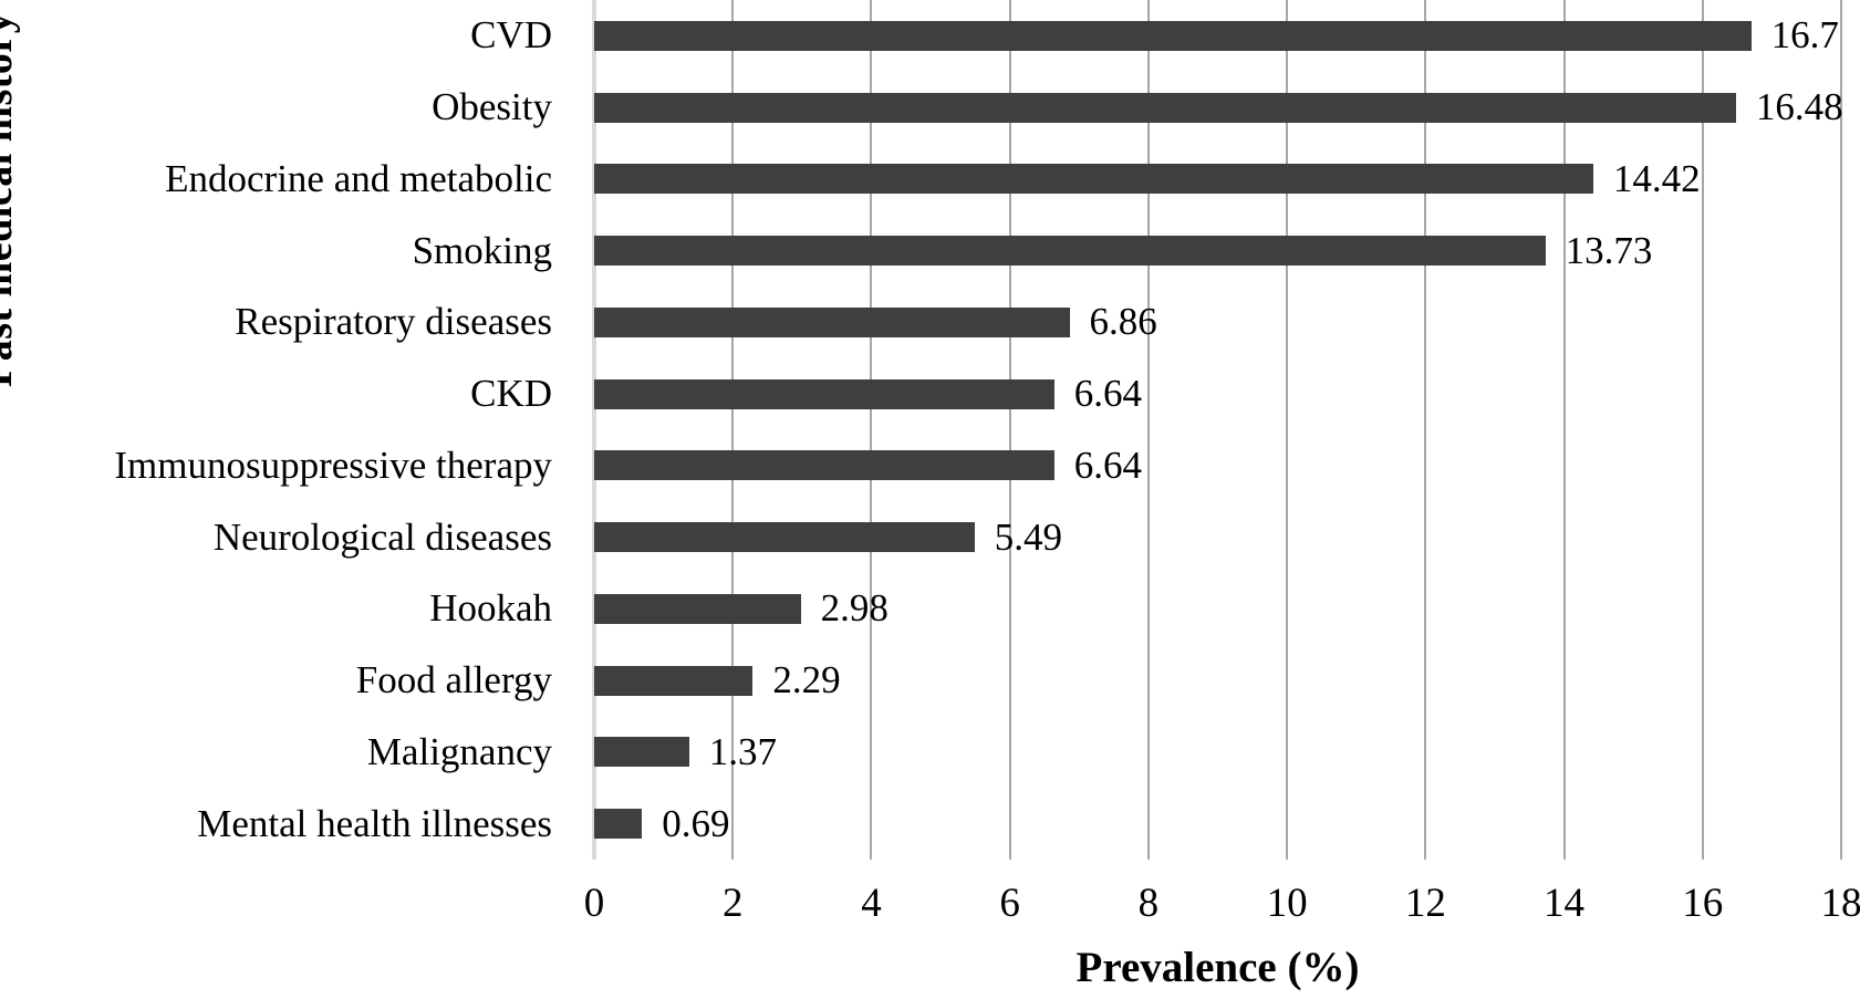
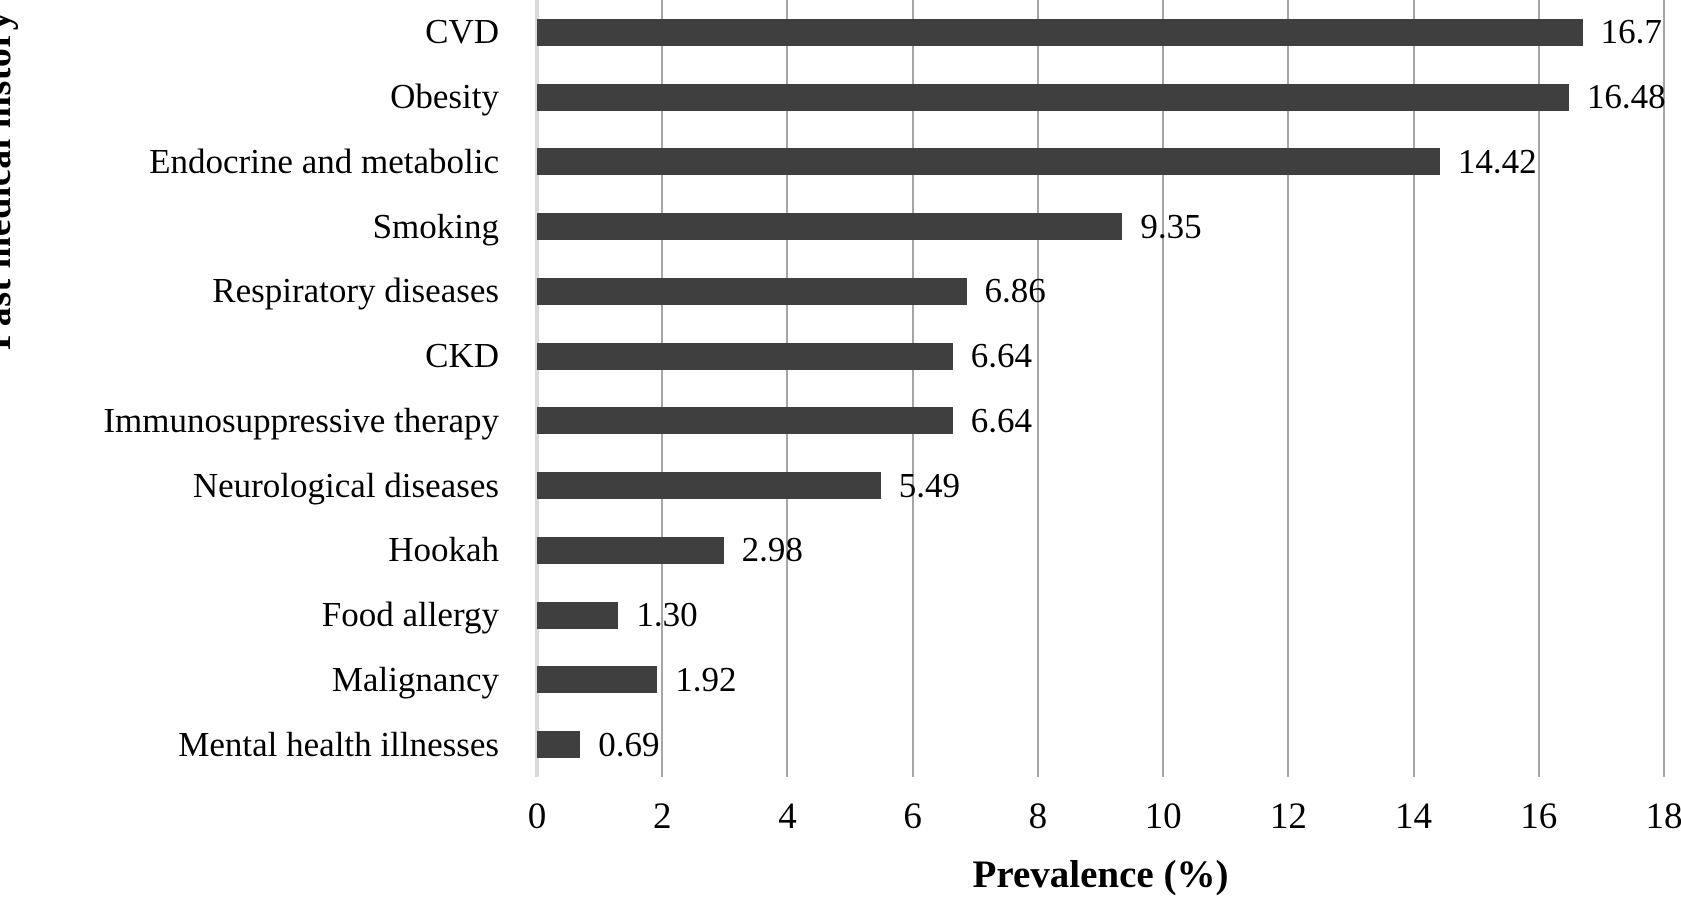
Smoking: 13.73 -> 9.35
Food allergy: 2.29 -> 1.30
Malignancy: 1.37 -> 1.92
